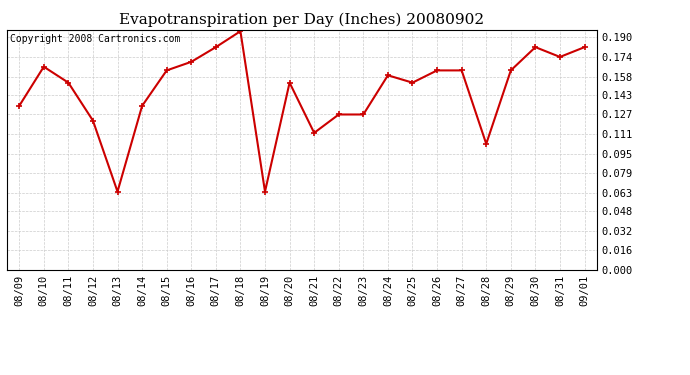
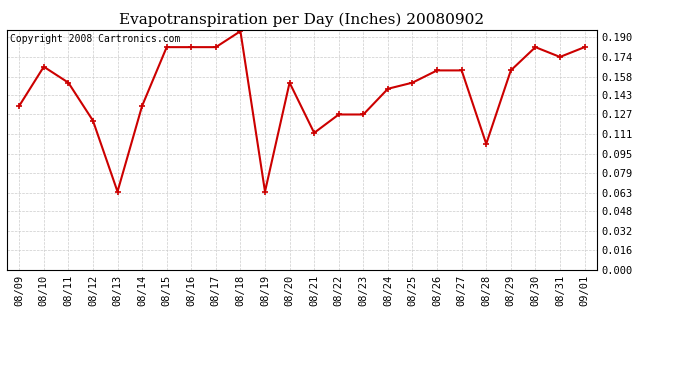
08/15: 0.163 -> 0.182
08/16: 0.170 -> 0.182
08/24: 0.159 -> 0.148
